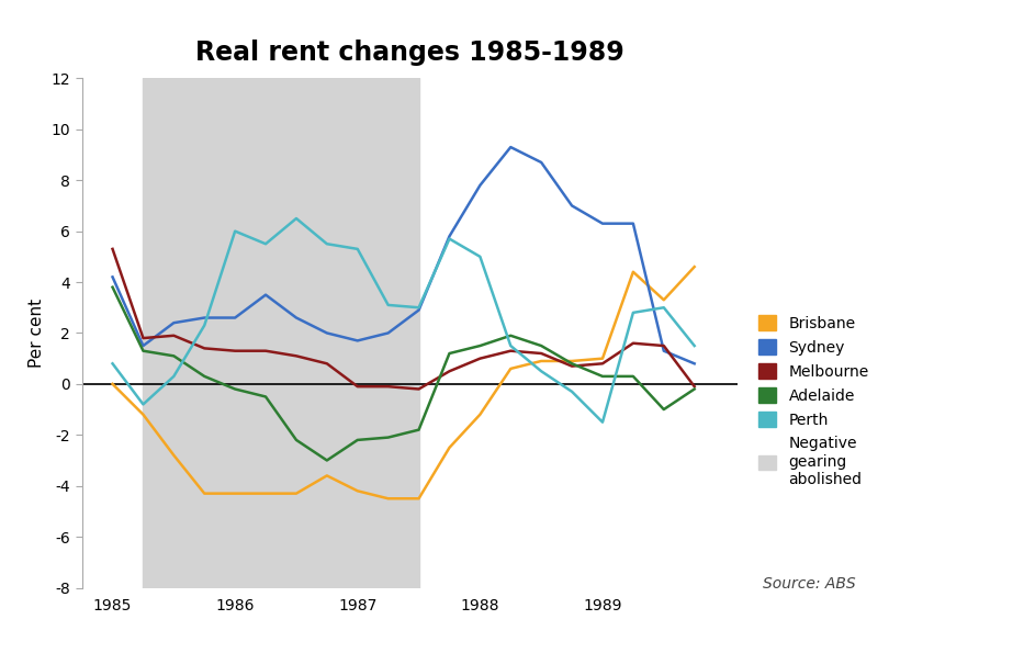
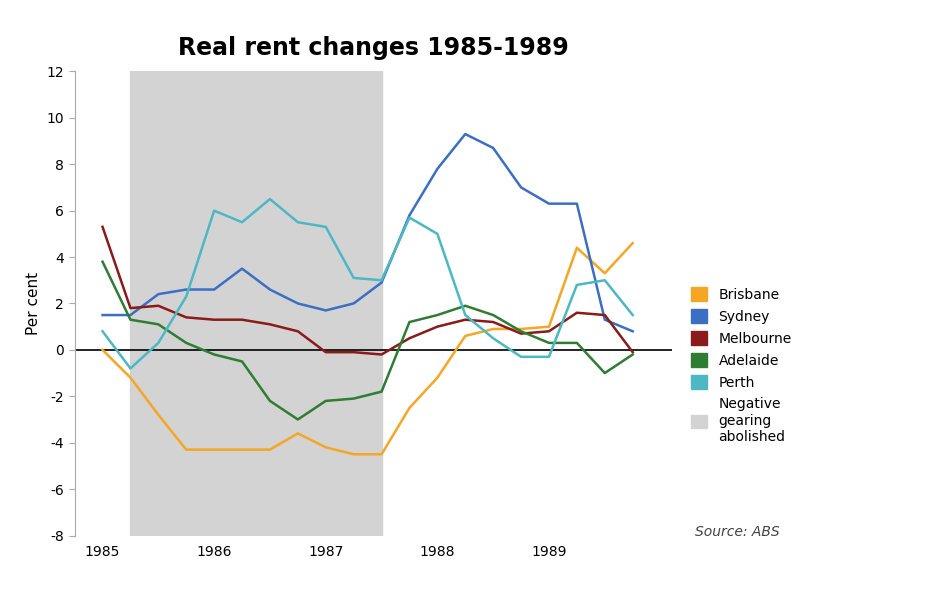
Sydney/1985: 4.2 -> 1.5
Perth/1989: -1.5 -> -0.3
